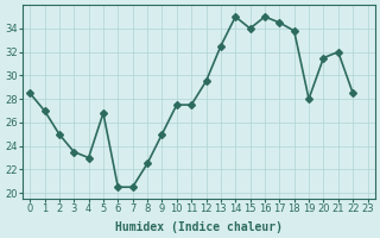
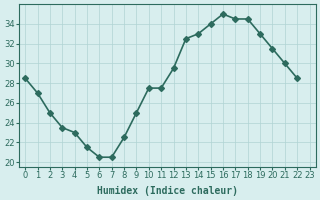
5: 26.8 -> 21.5
14: 35.0 -> 33.0
18: 33.8 -> 34.5
19: 28.0 -> 33.0
21: 32.0 -> 30.0
